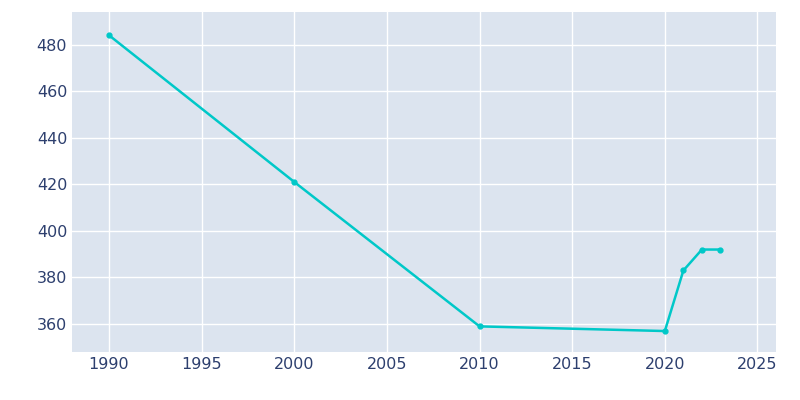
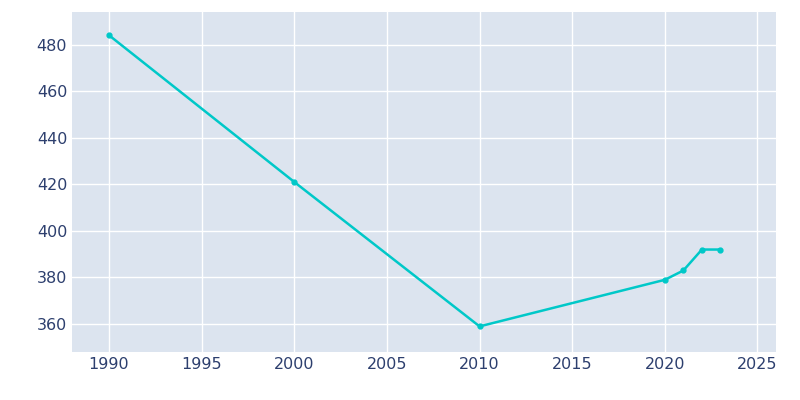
2020: 357 -> 379
